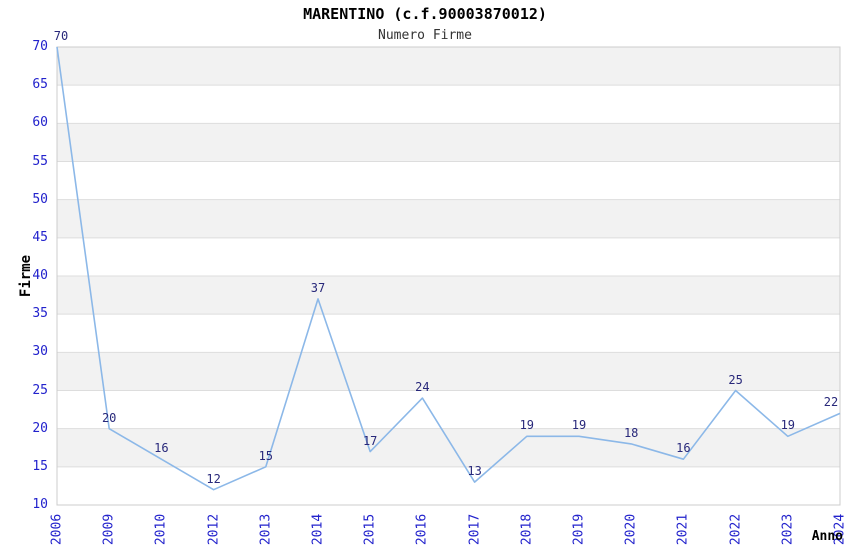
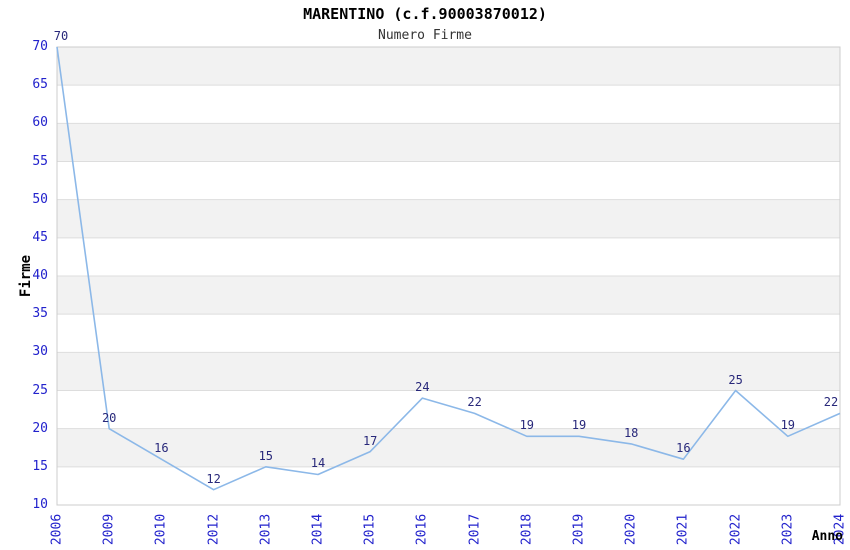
2014: 37 -> 14
2017: 13 -> 22
